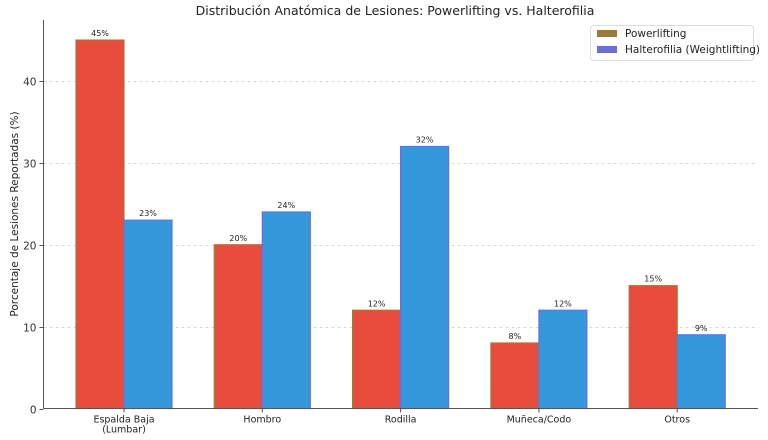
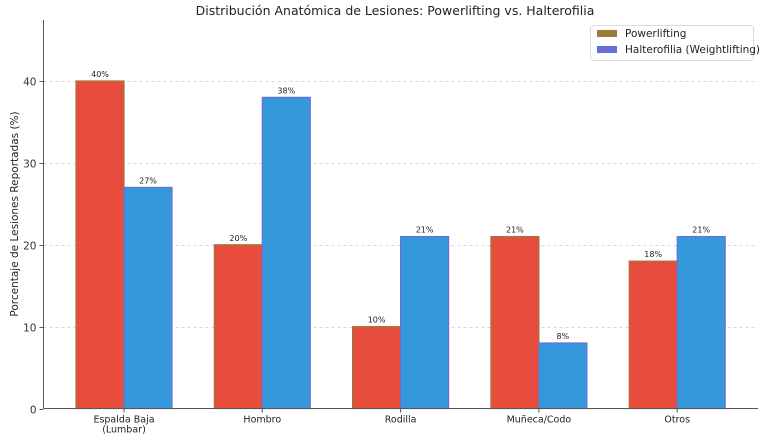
Powerlifting/Espalda Baja (Lumbar): 45% -> 40%
Halterofilia (Weightlifting)/Espalda Baja (Lumbar): 23% -> 27%
Halterofilia (Weightlifting)/Hombro: 24% -> 38%
Powerlifting/Rodilla: 12% -> 10%
Halterofilia (Weightlifting)/Rodilla: 32% -> 21%
Powerlifting/Muñeca/Codo: 8% -> 21%
Halterofilia (Weightlifting)/Muñeca/Codo: 12% -> 8%
Powerlifting/Otros: 15% -> 18%
Halterofilia (Weightlifting)/Otros: 9% -> 21%
